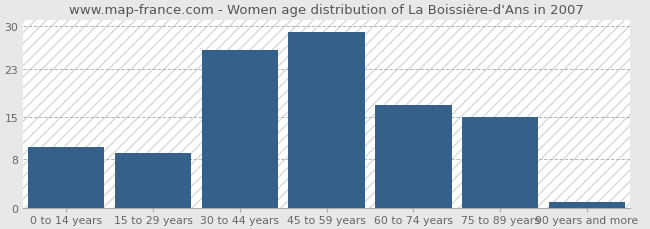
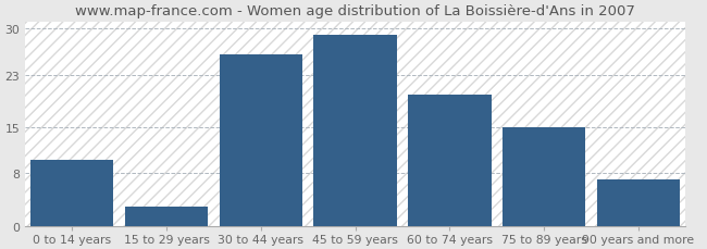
15 to 29 years: 9 -> 3
60 to 74 years: 17 -> 20
90 years and more: 1 -> 7
